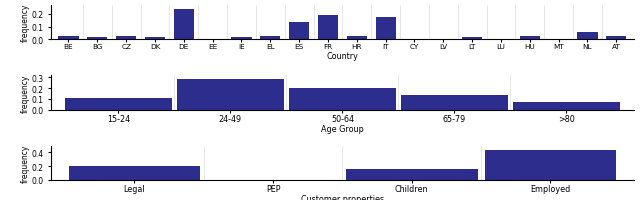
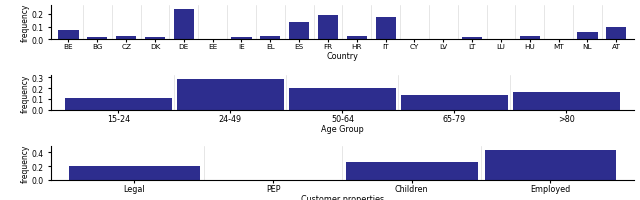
BE: 0.03 -> 0.07
AT: 0.03 -> 0.10
>80: 0.07 -> 0.16
Children: 0.17 -> 0.26
